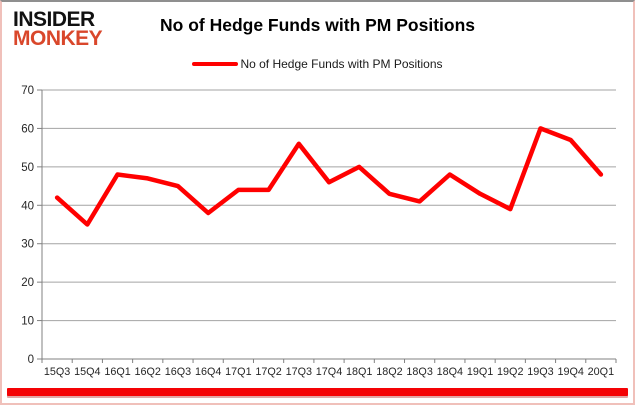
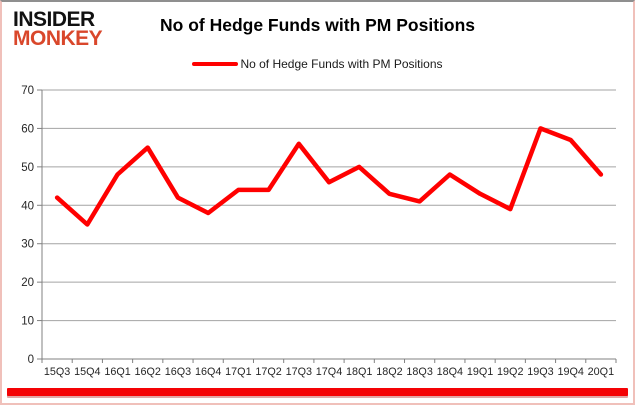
16Q2: 47 -> 55
16Q3: 45 -> 42
